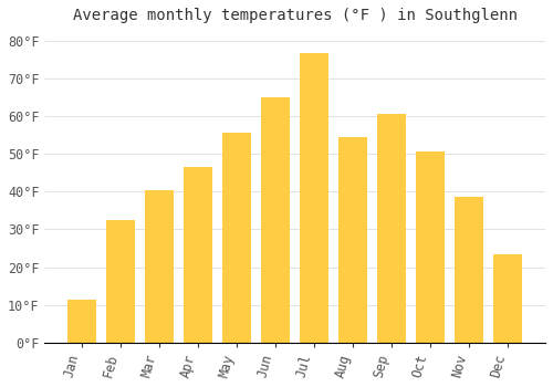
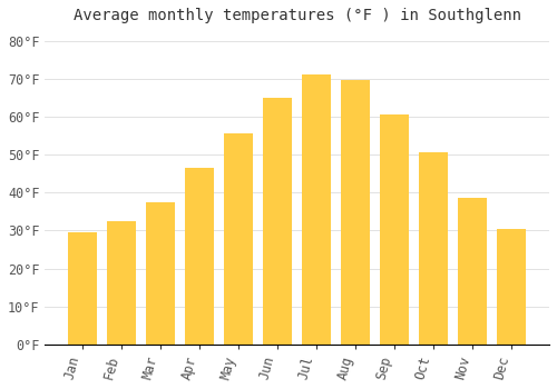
Jan: 11.5°F -> 29.5°F
Mar: 40.5°F -> 37.5°F
Jul: 76.5°F -> 71.0°F
Aug: 54.5°F -> 69.5°F
Dec: 23.5°F -> 30.5°F
